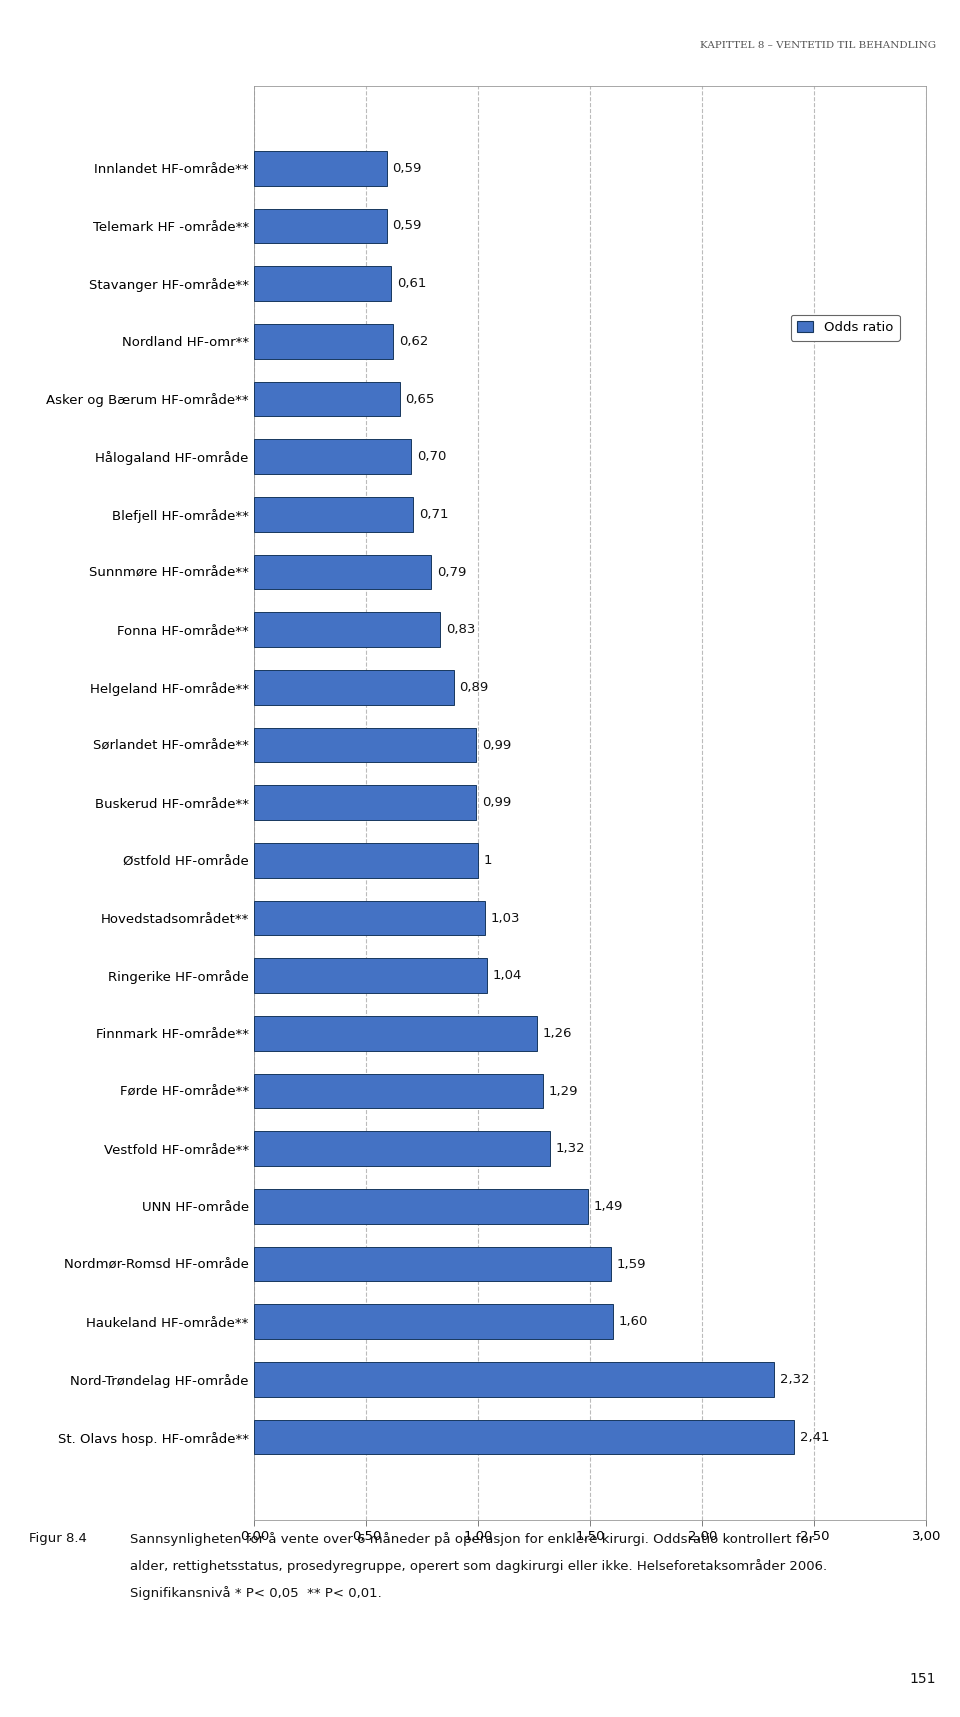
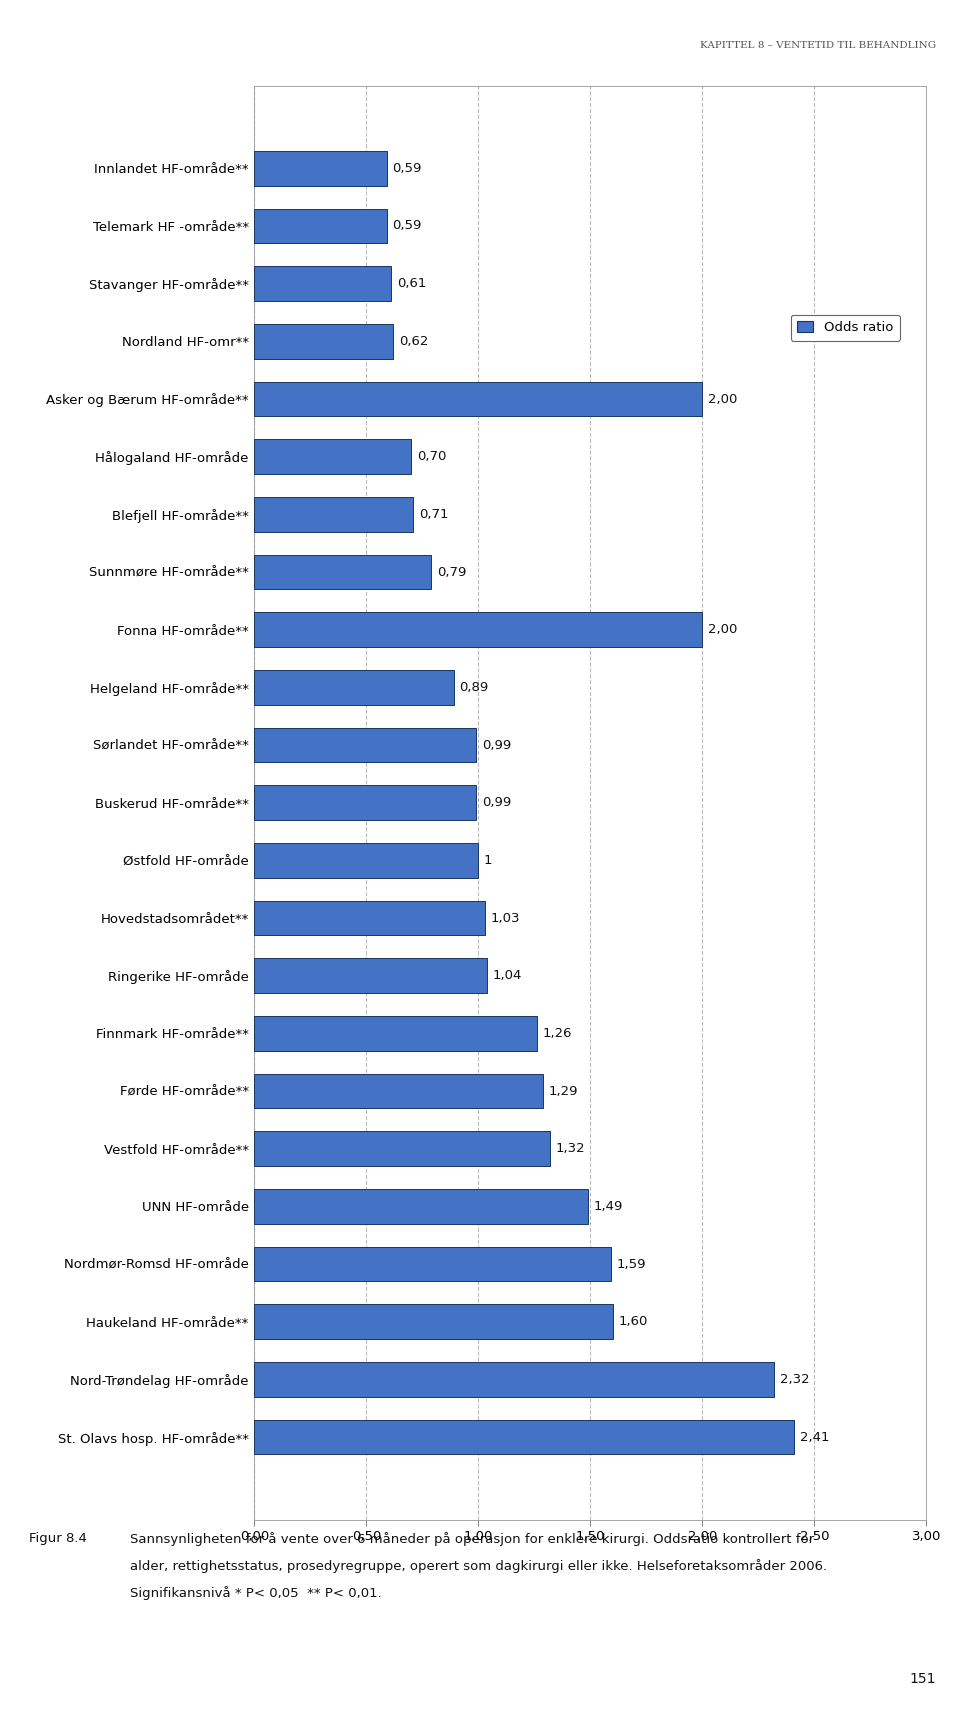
Asker og Bærum HF-område**: 0,65 -> 2,00
Fonna HF-område**: 0,83 -> 2,00
